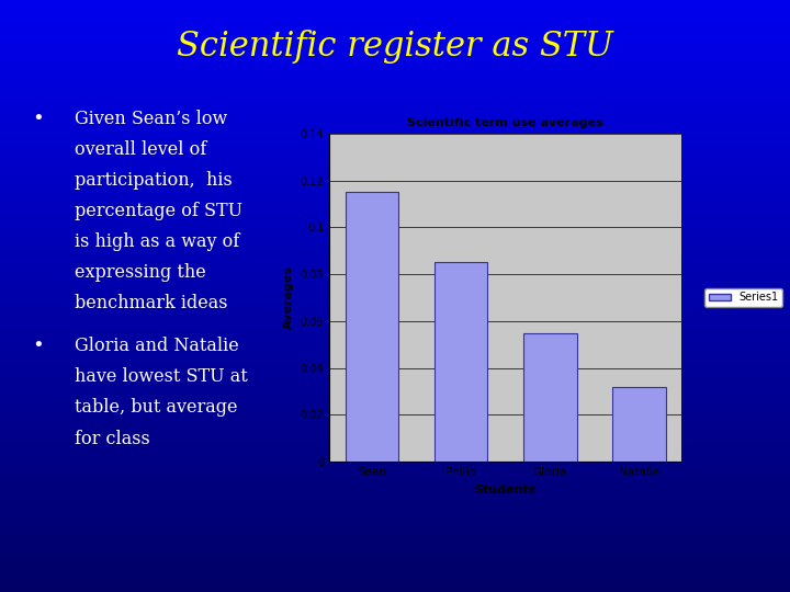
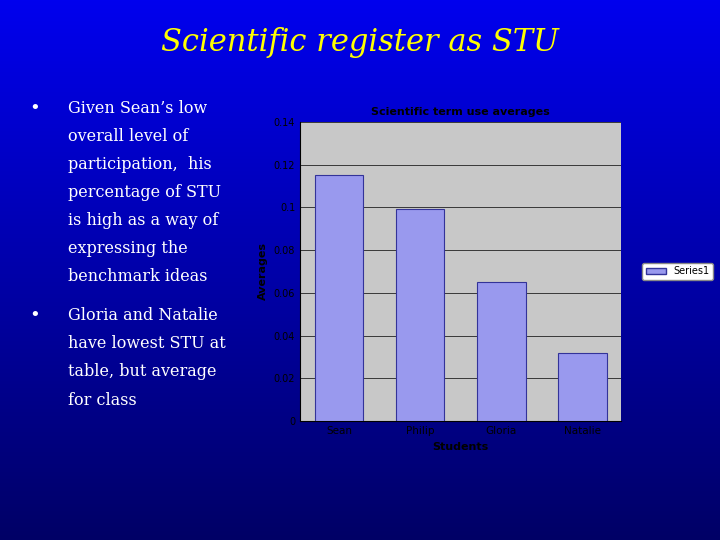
Philip: 0.085 -> 0.099
Gloria: 0.055 -> 0.065
